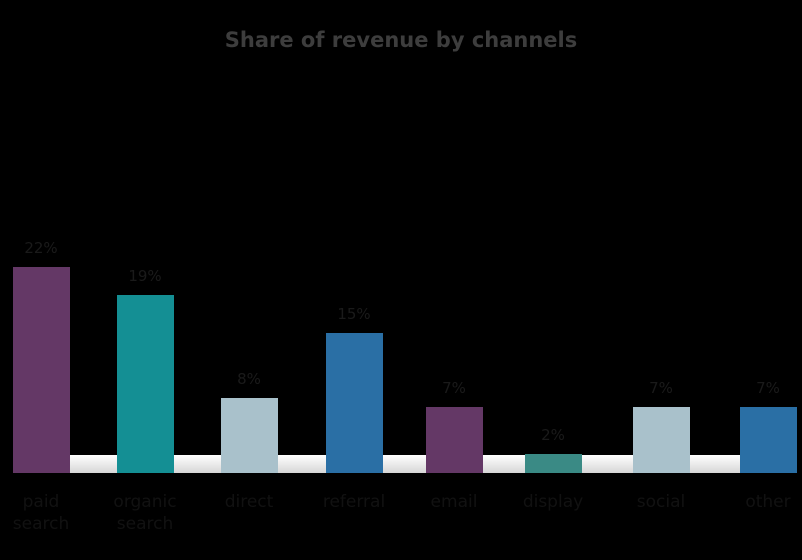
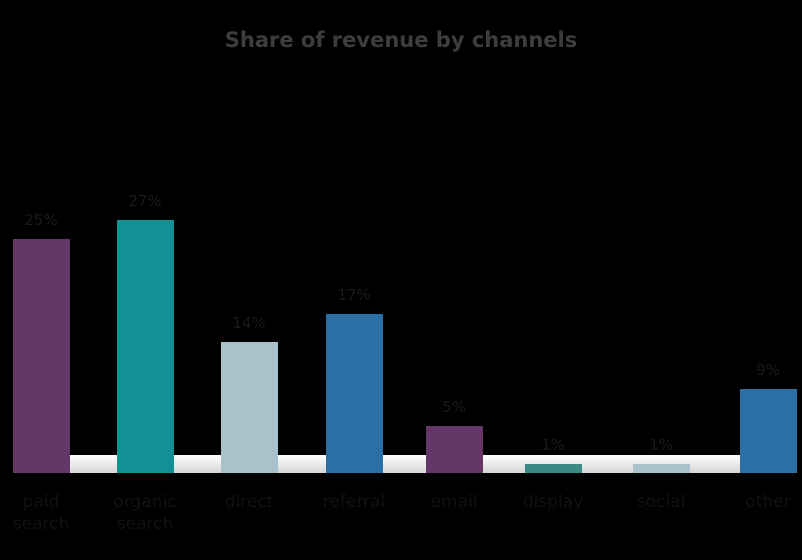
paid search: 22% -> 25%
organic search: 19% -> 27%
direct: 8% -> 14%
referral: 15% -> 17%
email: 7% -> 5%
display: 2% -> 1%
social: 7% -> 1%
other: 7% -> 9%
